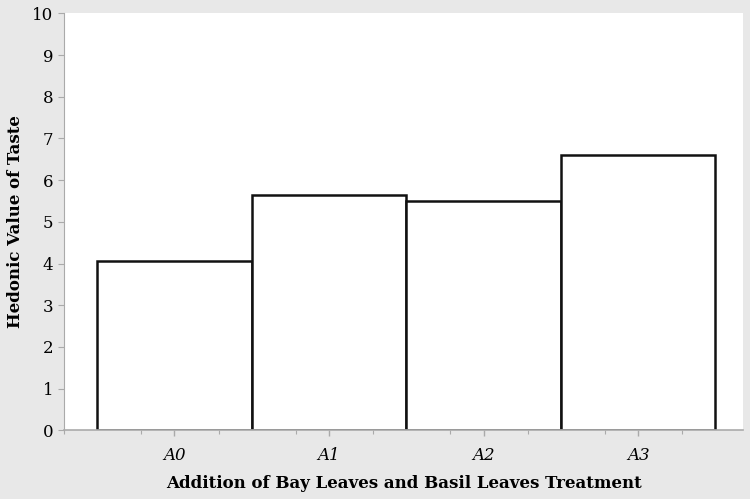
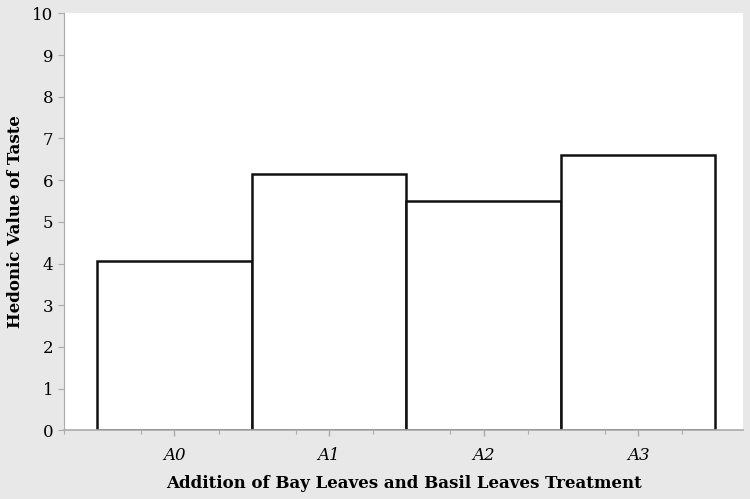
A1: 5.65 -> 6.15
